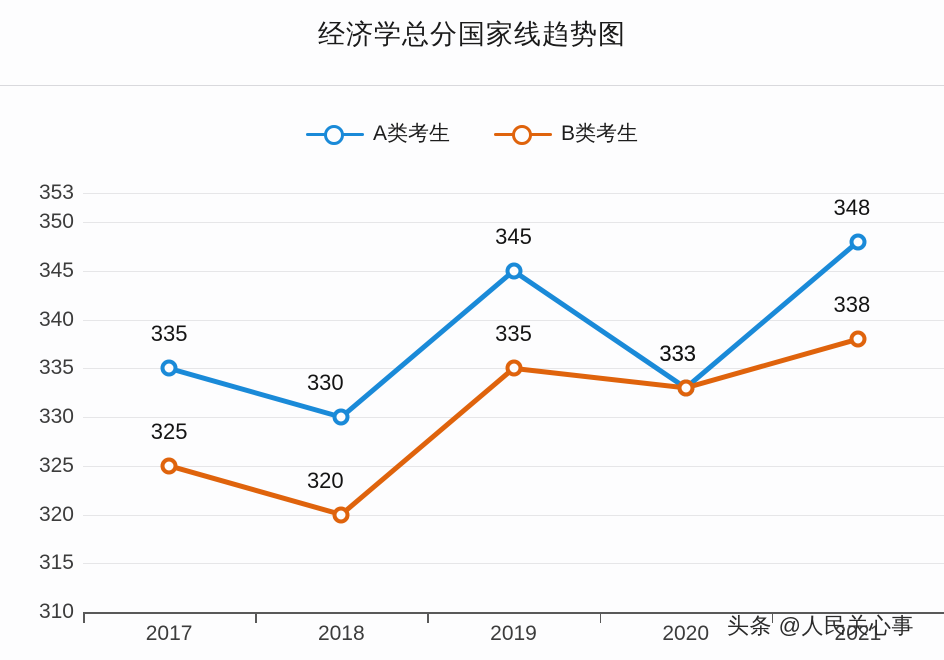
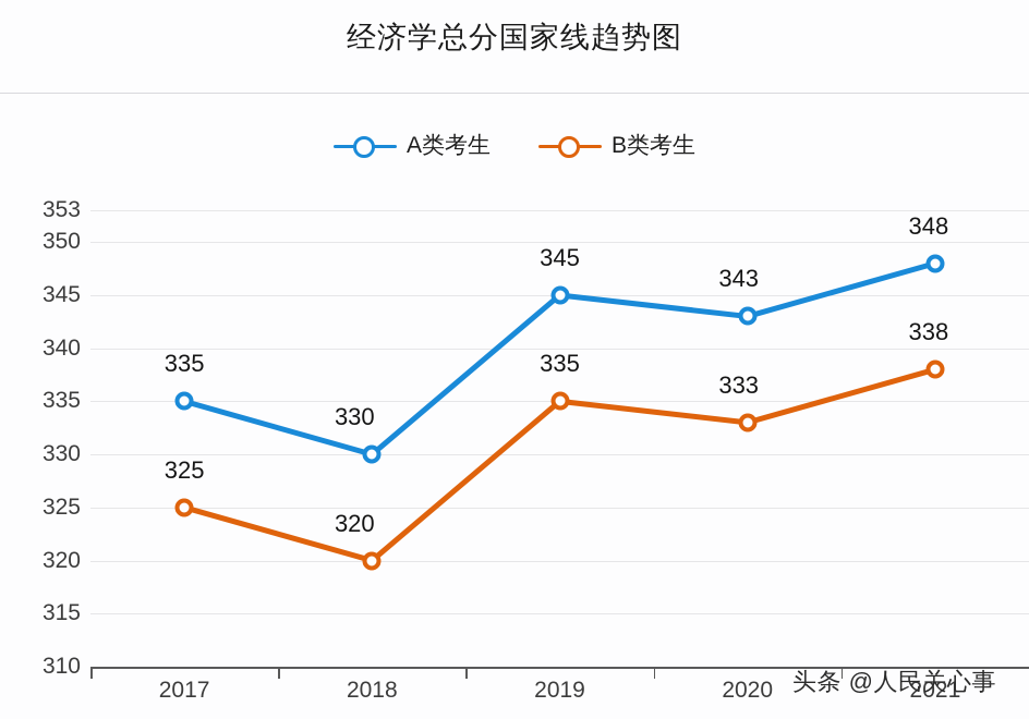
A类考生/2020: 333 -> 343
